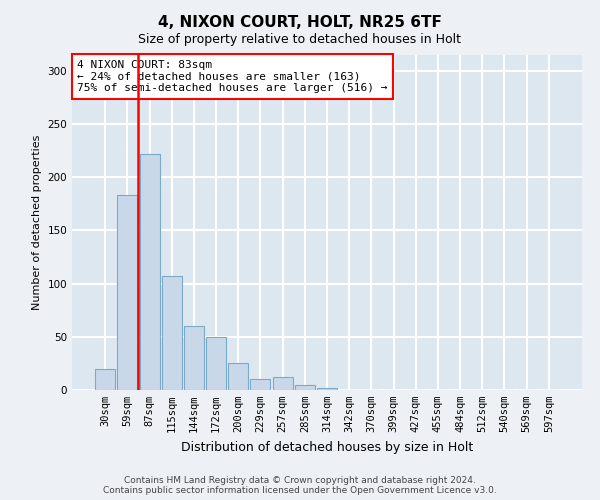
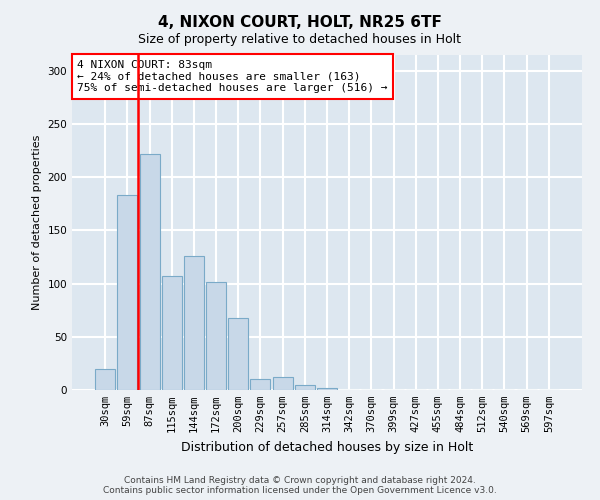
144sqm: 60 -> 126
172sqm: 50 -> 102
200sqm: 25 -> 68
